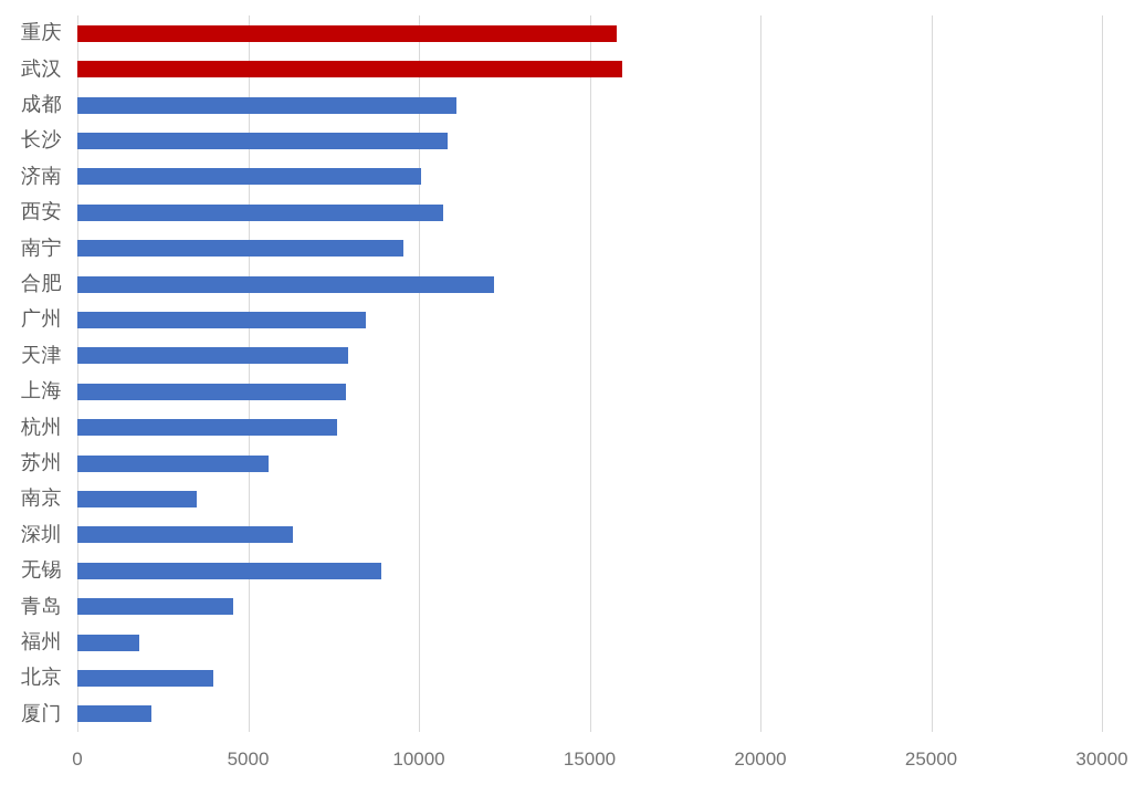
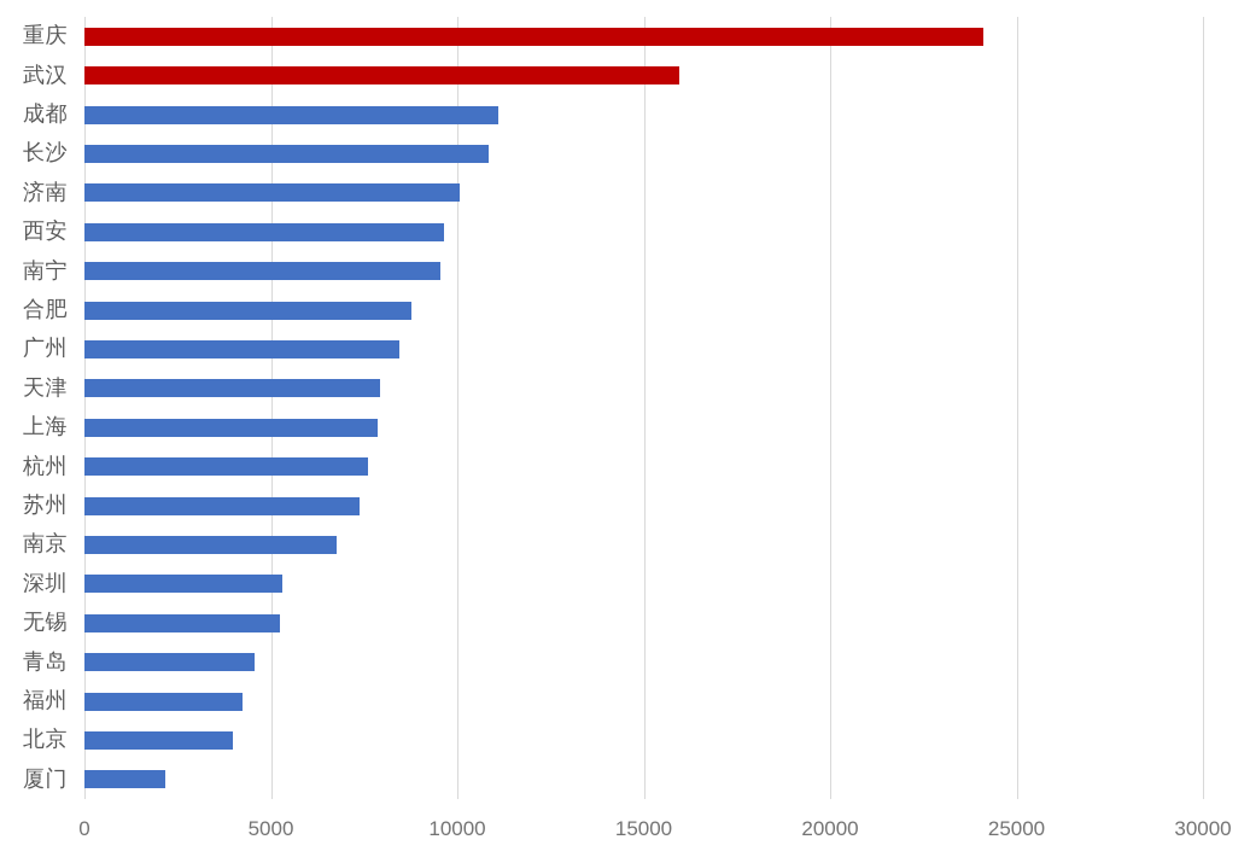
重庆: 15800 -> 24100
西安: 10700 -> 9600
合肥: 12200 -> 8800
苏州: 5600 -> 7400
南京: 3500 -> 6800
深圳: 6300 -> 5300
无锡: 8900 -> 5200
福州: 1800 -> 4200
